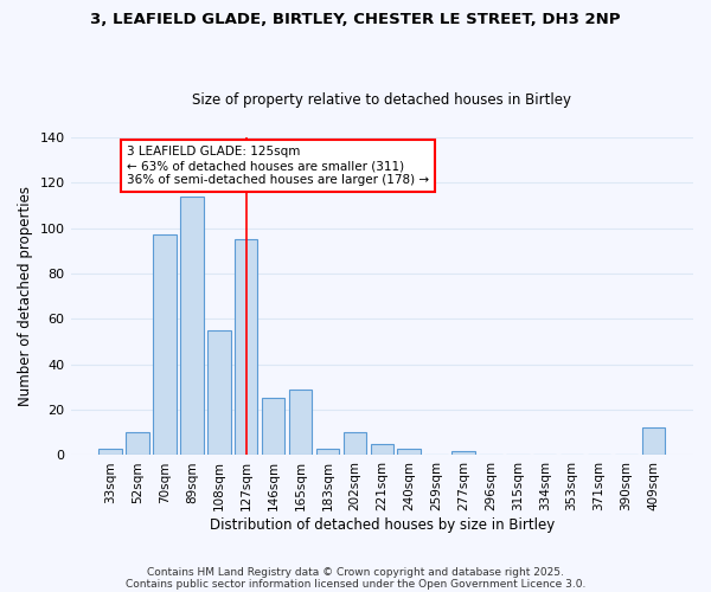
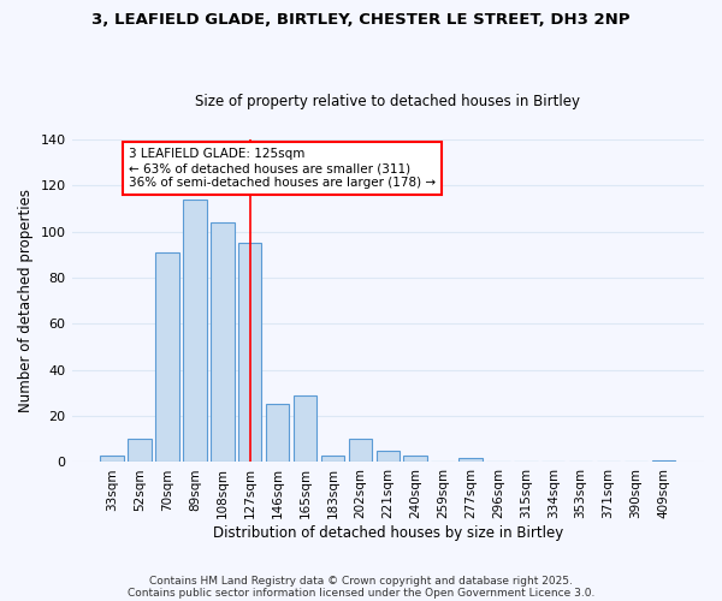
70sqm: 97 -> 91
108sqm: 55 -> 104
409sqm: 12 -> 1
